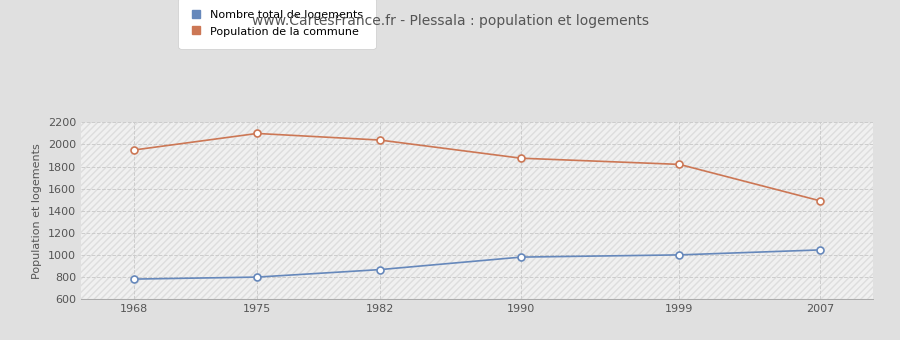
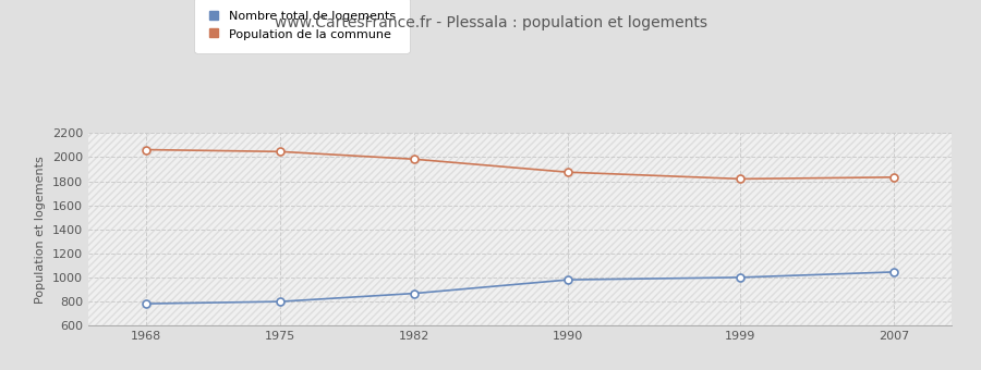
Population de la commune/1968: 1950 -> 2060
Population de la commune/1975: 2100 -> 2050
Population de la commune/1982: 2040 -> 1980
Population de la commune/2007: 1490 -> 1830
